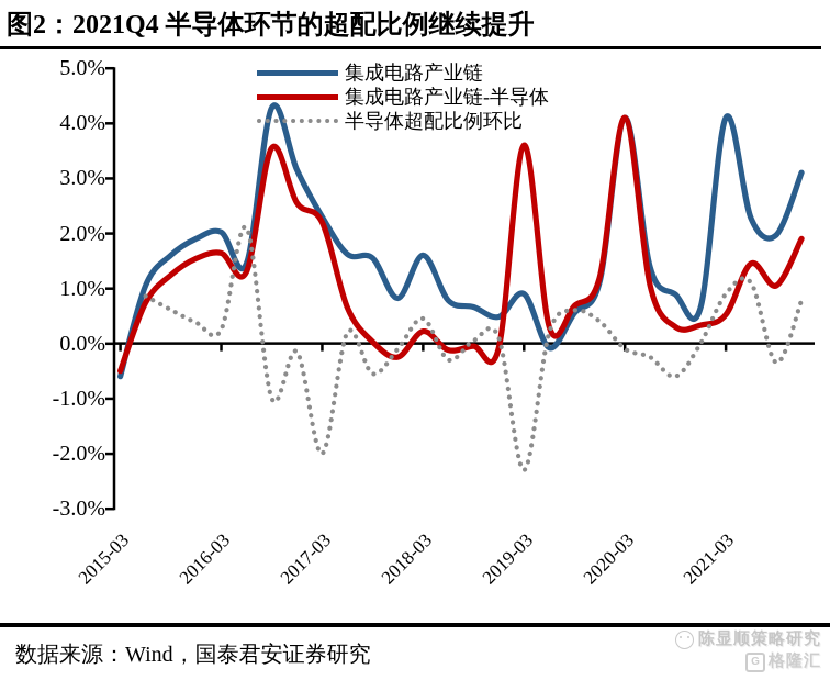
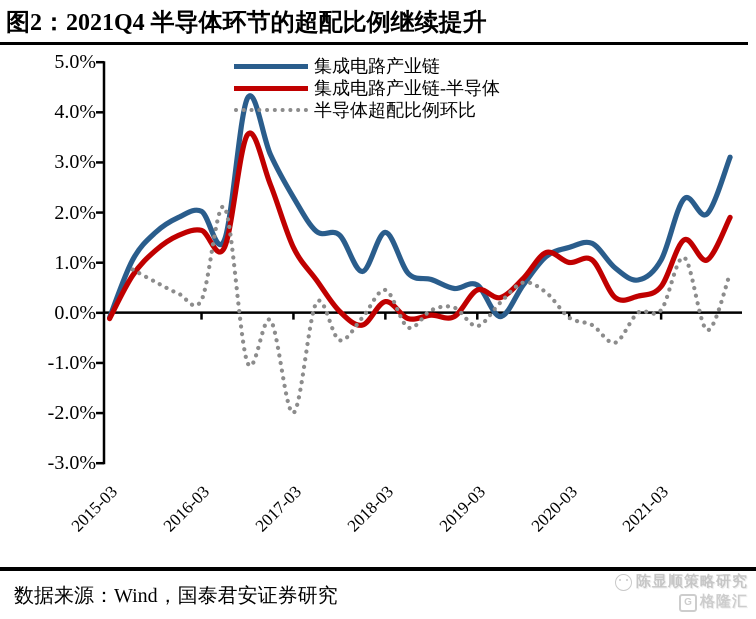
集成电路产业链/2015-03: -0.6% -> -0.1%
集成电路产业链-半导体/2015-03: -0.5% -> -0.1%
集成电路产业链-半导体/2017-03: 2.2% -> 1.3%
集成电路产业链/2019-03: 0.9% -> 0.6%
集成电路产业链-半导体/2019-03: 3.6% -> 0.5%
半导体超配比例环比/2019-03: -2.3% -> -0.3%
集成电路产业链/2020-03: 4.1% -> 1.3%
集成电路产业链-半导体/2020-03: 4.1% -> 1.0%
集成电路产业链/2021-03: 4.1% -> 1.1%
半导体超配比例环比/2021-03: 0.9% -> 0.1%
